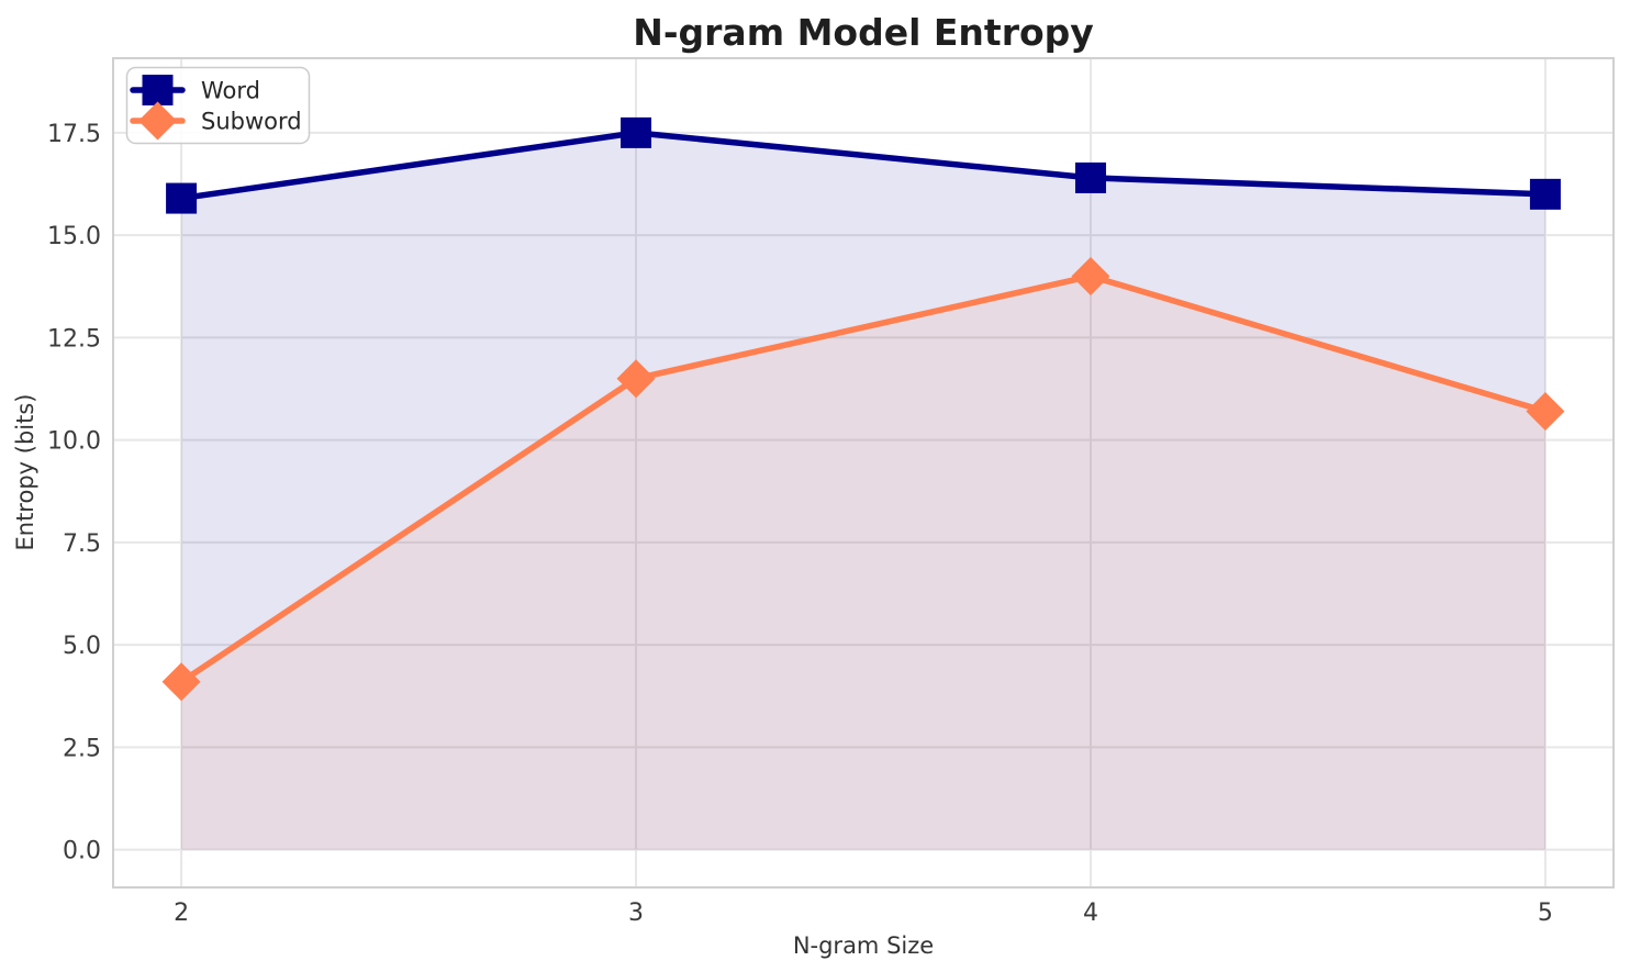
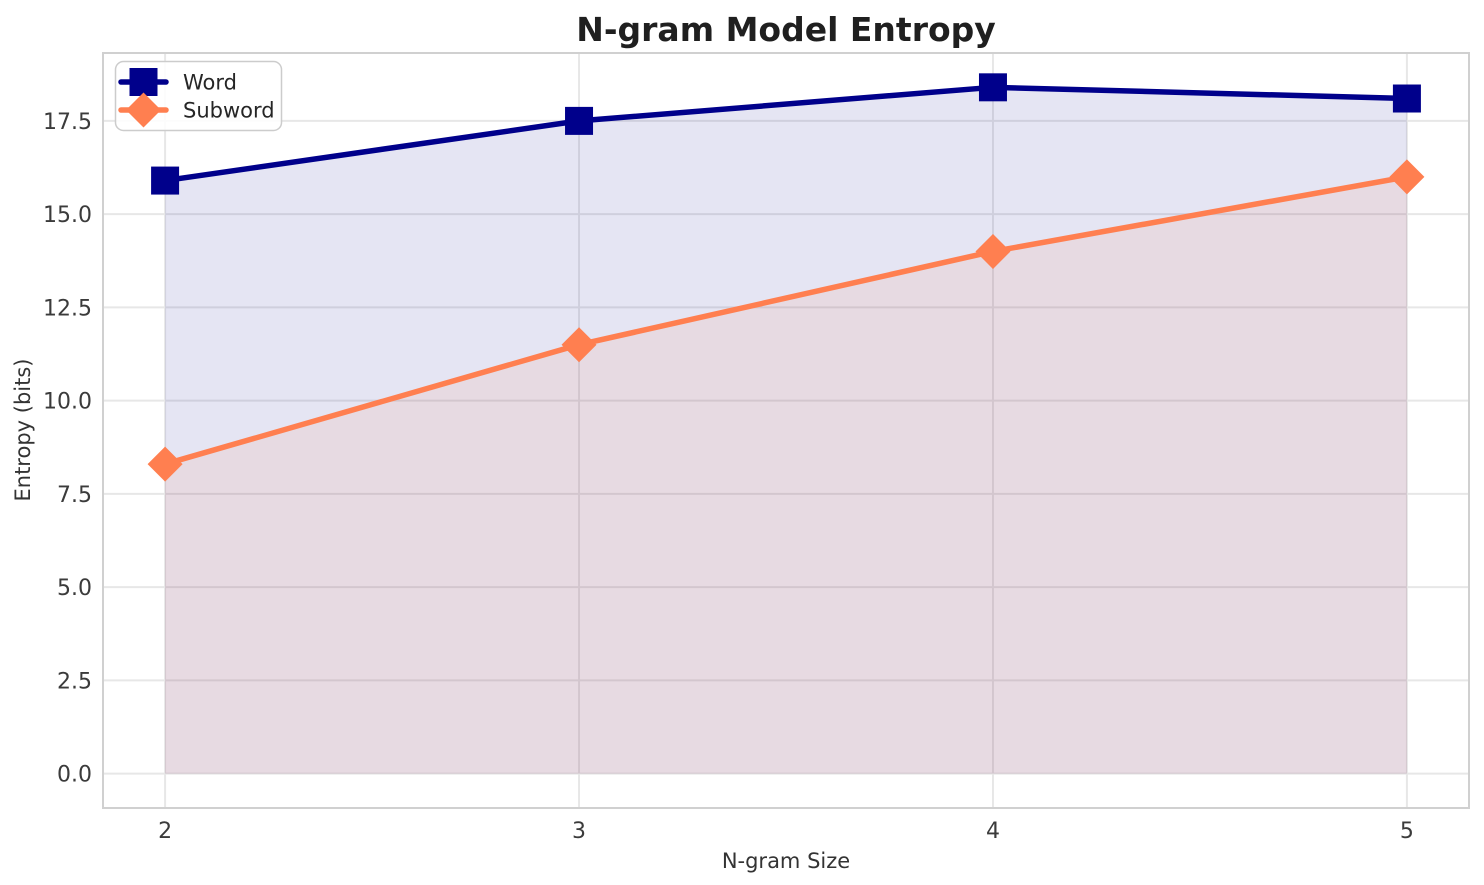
Subword/2: 4.1 -> 8.3
Word/4: 16.4 -> 18.4
Word/5: 16.0 -> 18.1
Subword/5: 10.7 -> 16.0
